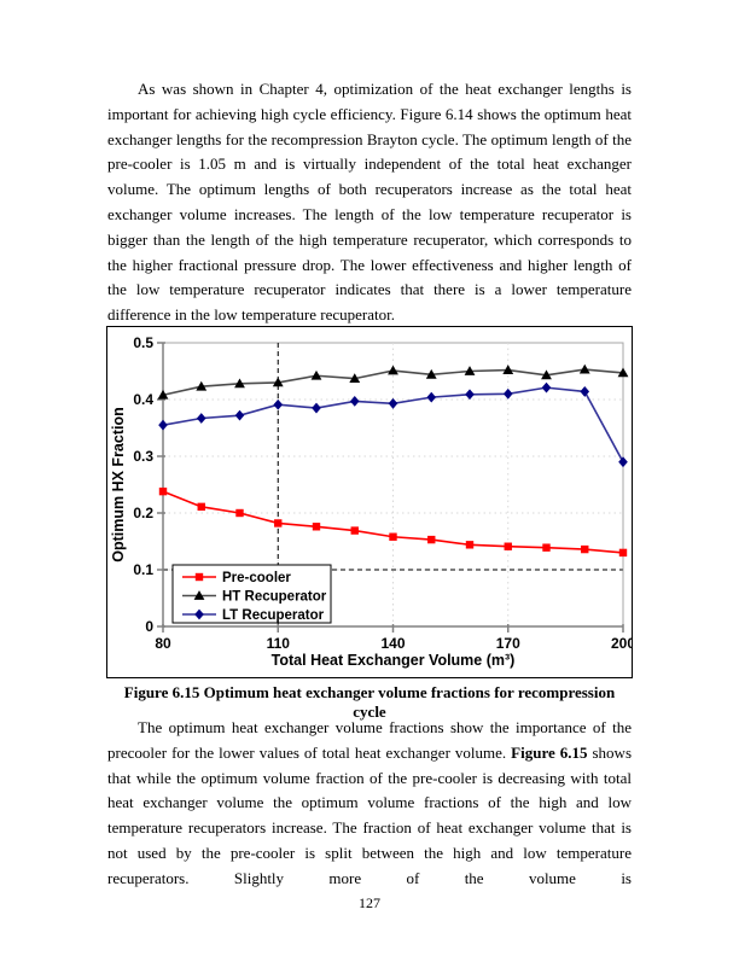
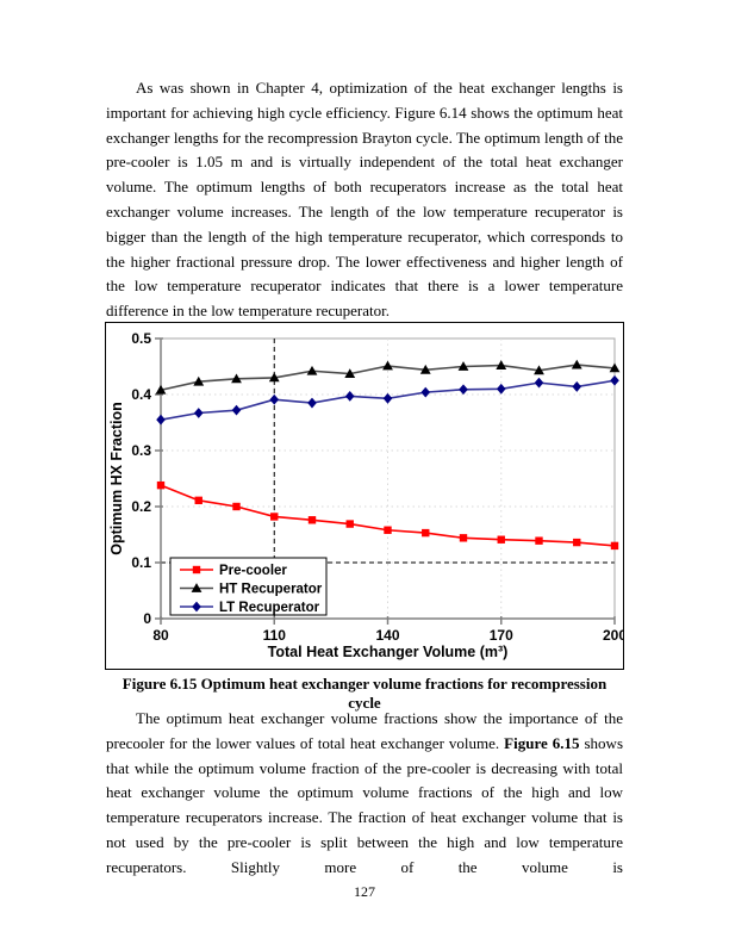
LT Recuperator/200: 0.29 -> 0.42
